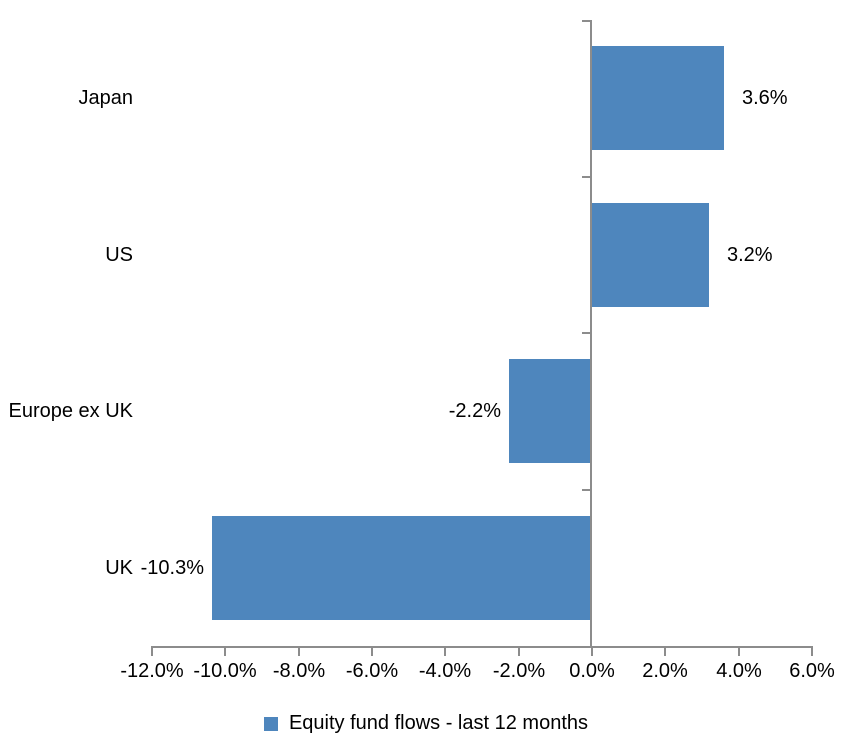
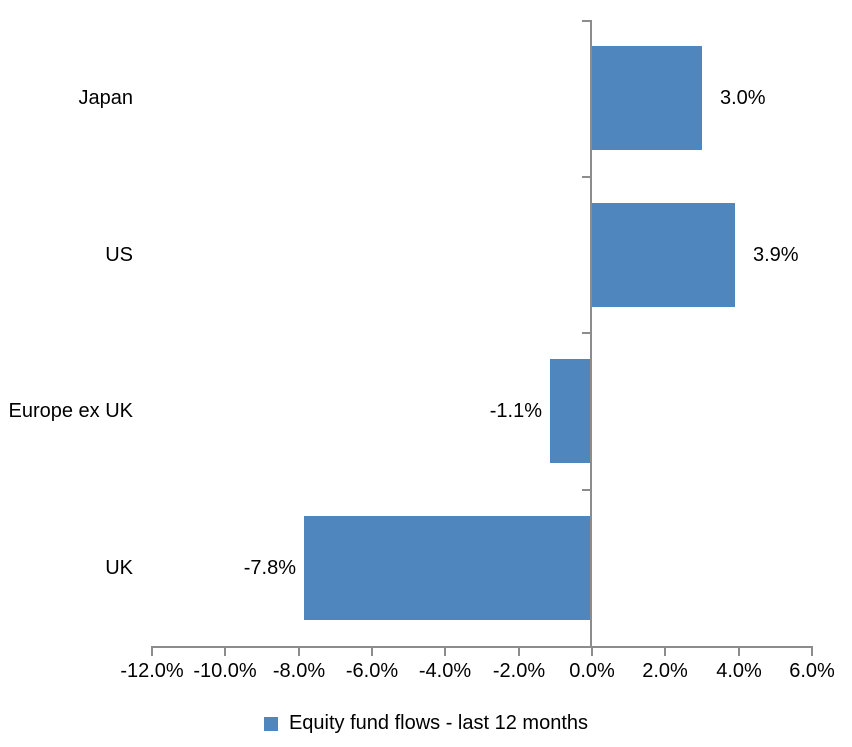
Japan: 3.6% -> 3.0%
US: 3.2% -> 3.9%
Europe ex UK: -2.2% -> -1.1%
UK: -10.3% -> -7.8%
